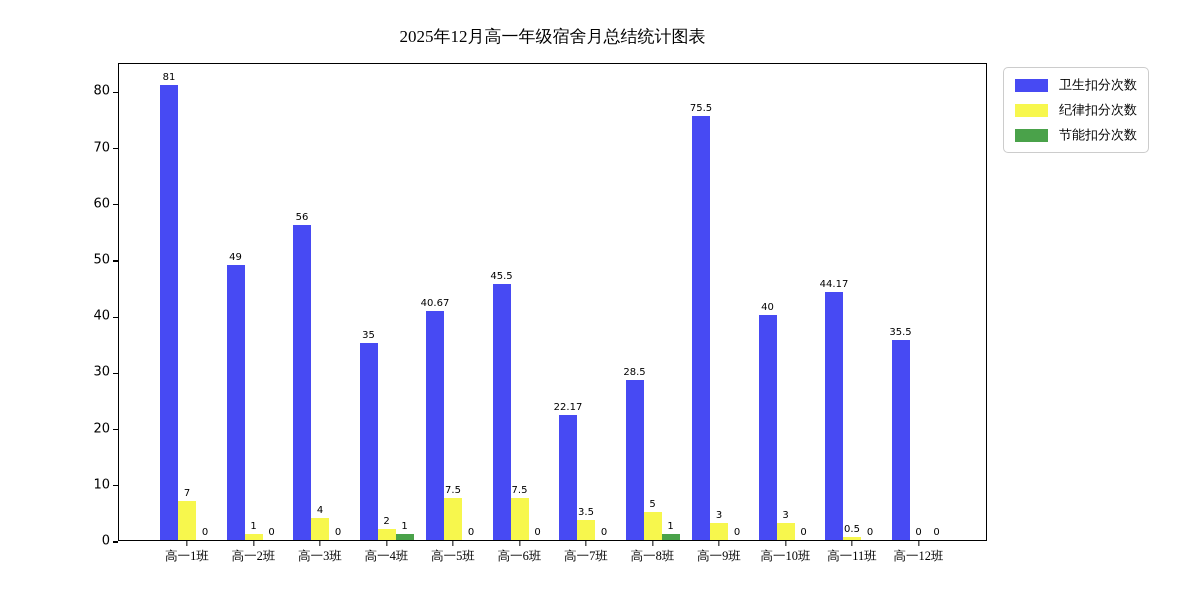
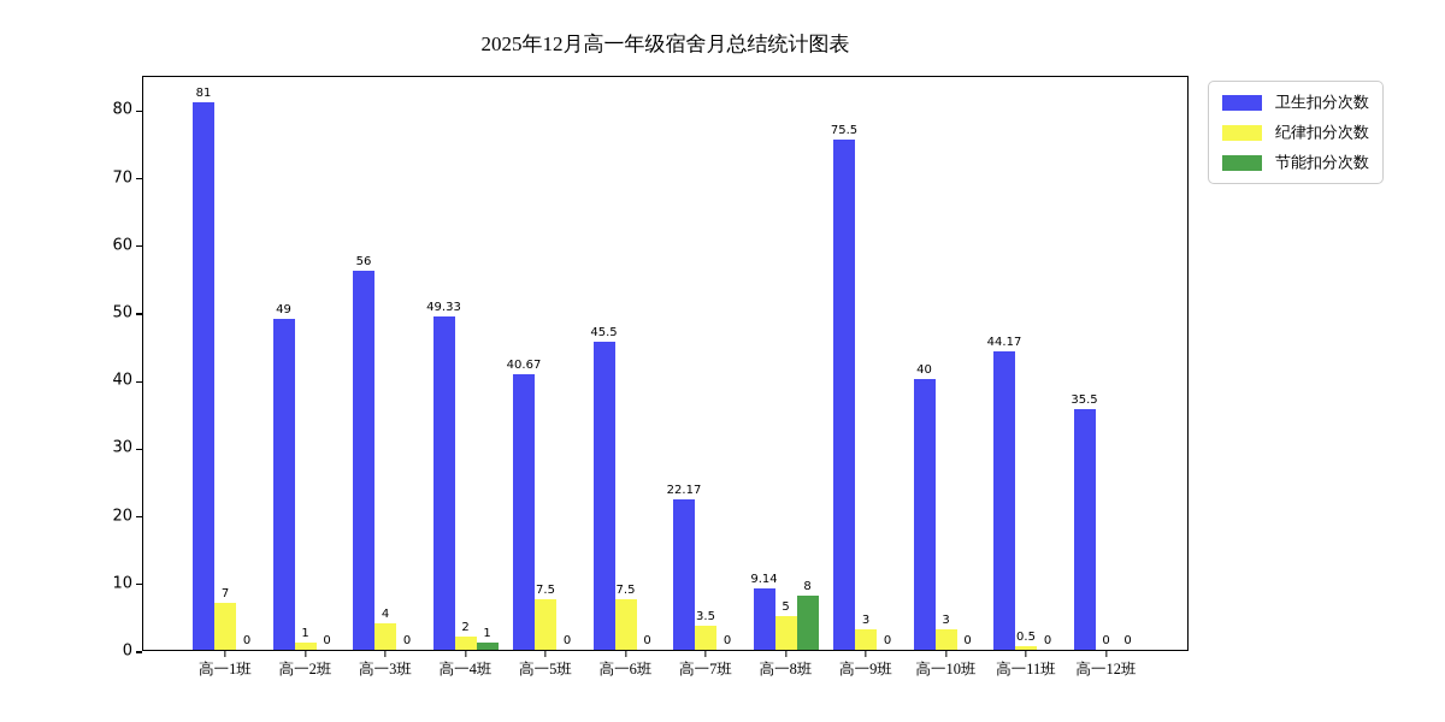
卫生扣分次数/高一4班: 35 -> 49.33
卫生扣分次数/高一8班: 28.5 -> 9.14
节能扣分次数/高一8班: 1 -> 8
